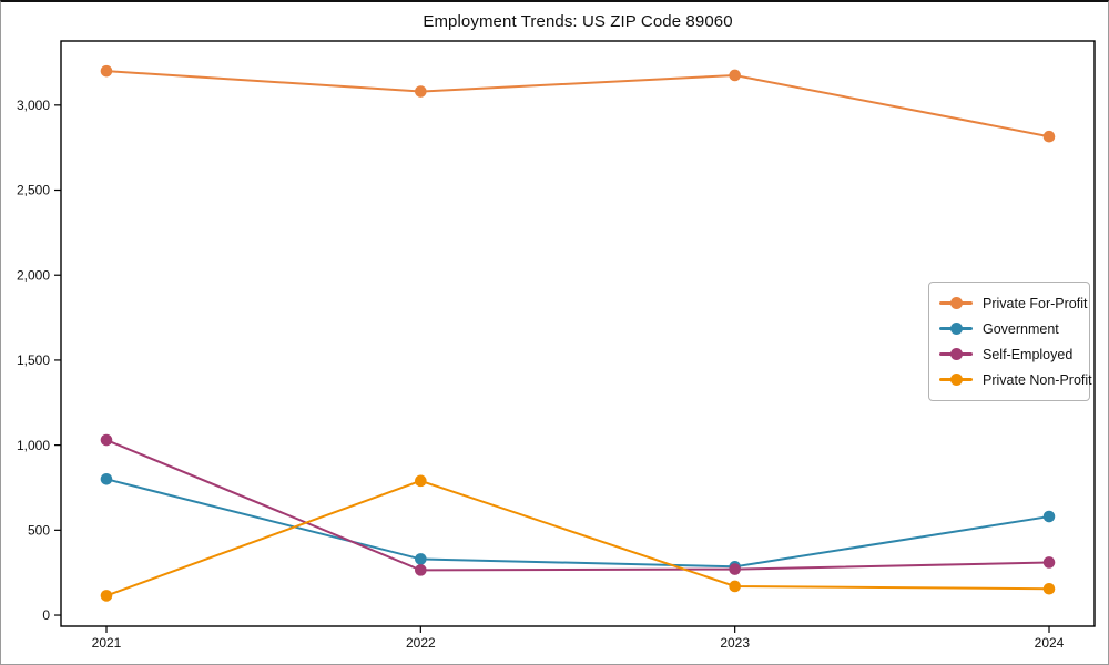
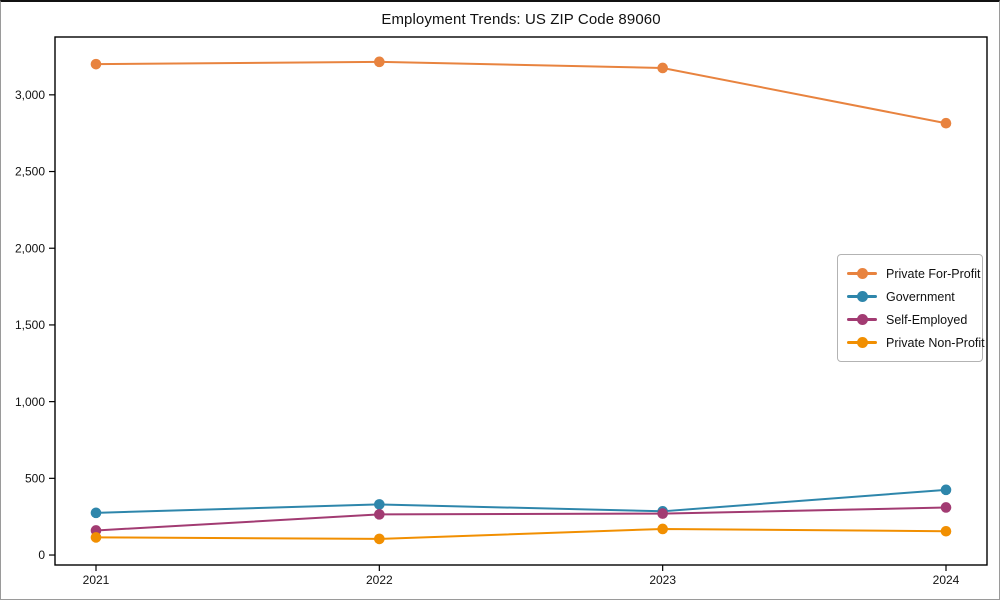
Government/2021: 800 -> 280
Self-Employed/2021: 1030 -> 160
Private For-Profit/2022: 3080 -> 3220
Private Non-Profit/2022: 790 -> 100
Government/2024: 580 -> 420
